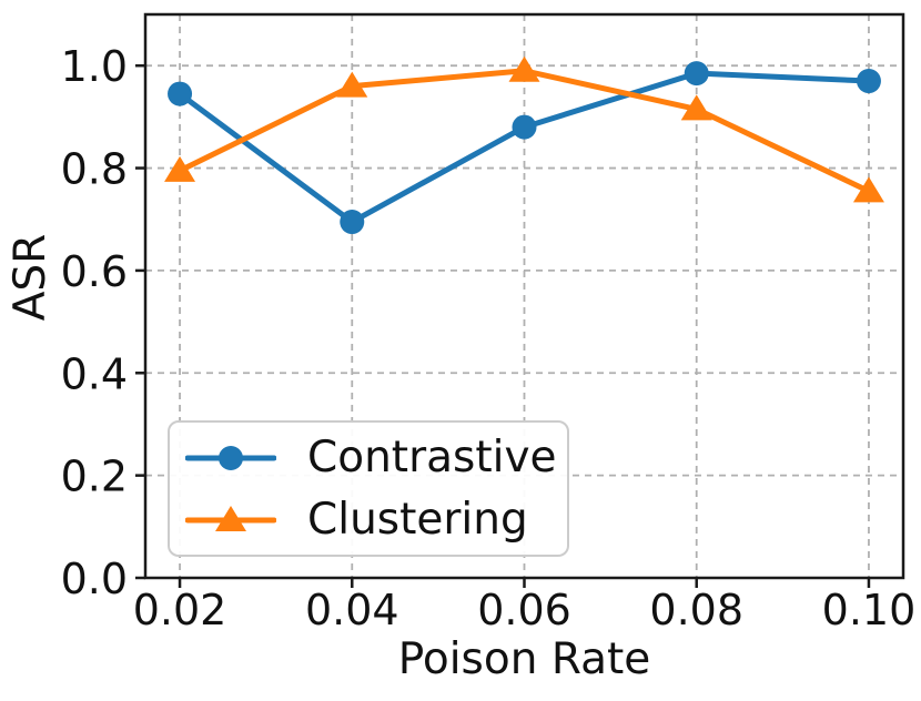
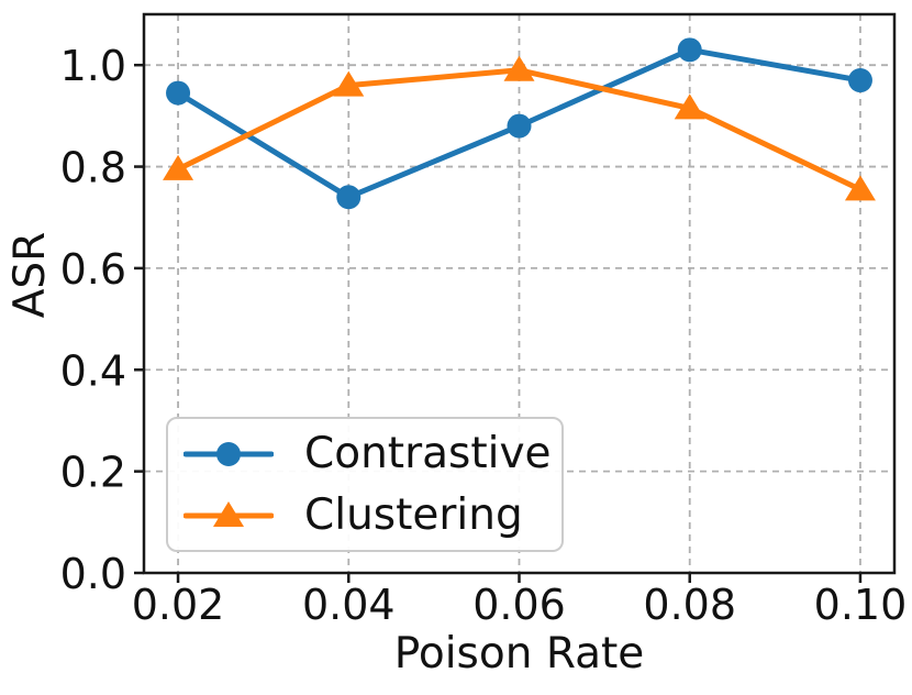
Contrastive/0.04: 0.69 -> 0.74
Contrastive/0.08: 0.98 -> 1.03
